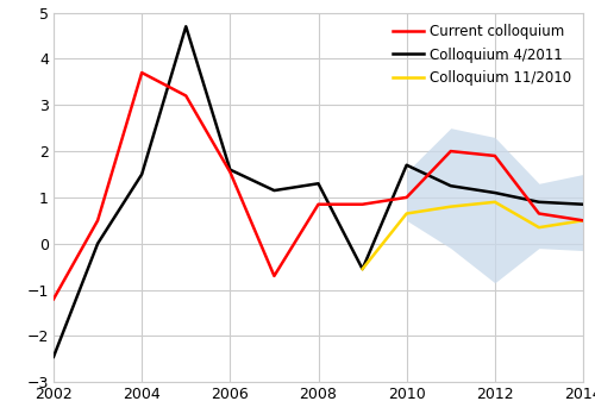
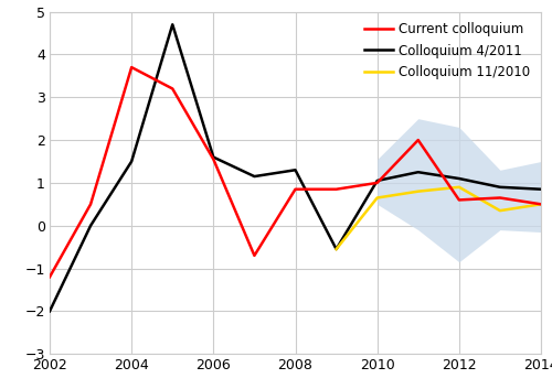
Colloquium 4/2011/2002: -2.45 -> -2.00
Colloquium 4/2011/2010: 1.70 -> 1.05
Current colloquium/2012: 1.90 -> 0.60
